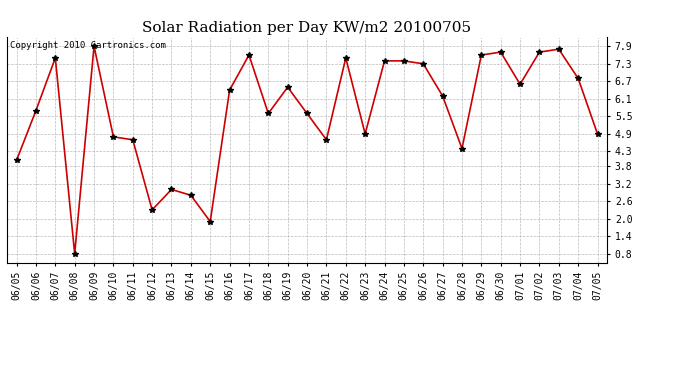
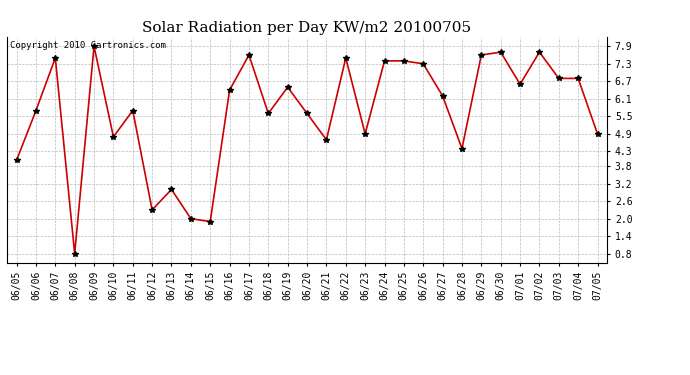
06/11: 4.7 -> 5.7
06/14: 2.8 -> 2.0
07/03: 7.8 -> 6.8
